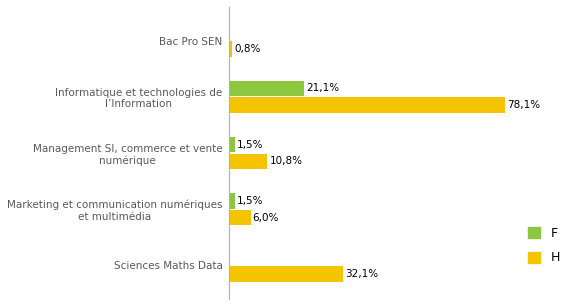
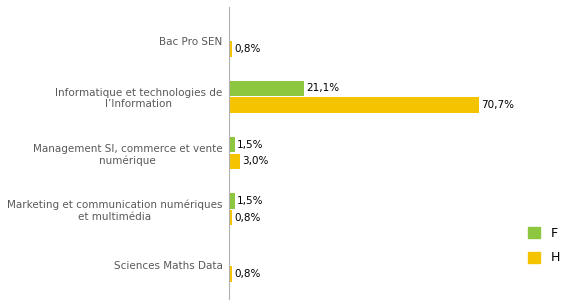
H/Informatique et technologies de l’Information: 78,1% -> 70,7%
H/Management SI, commerce et vente numérique: 10,8% -> 3,0%
H/Marketing et communication numériques et multimédia: 6,0% -> 0,8%
H/Sciences Maths Data: 32,1% -> 0,8%
